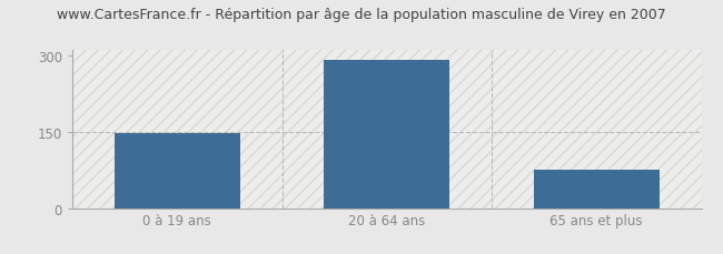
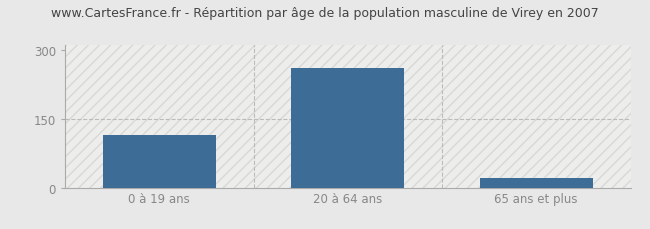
0 à 19 ans: 147 -> 115
20 à 64 ans: 290 -> 260
65 ans et plus: 75 -> 20
